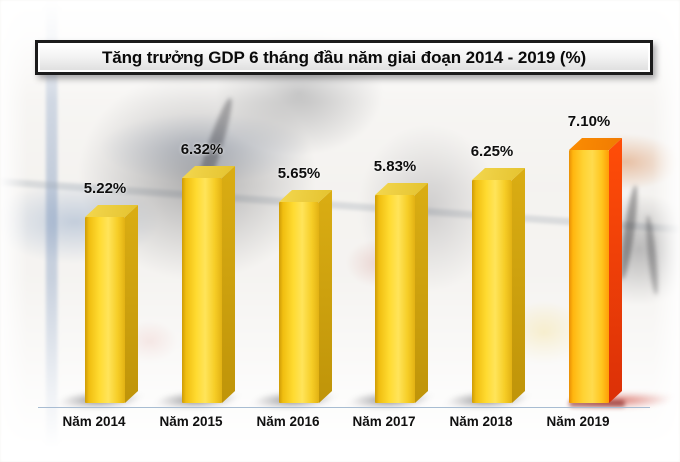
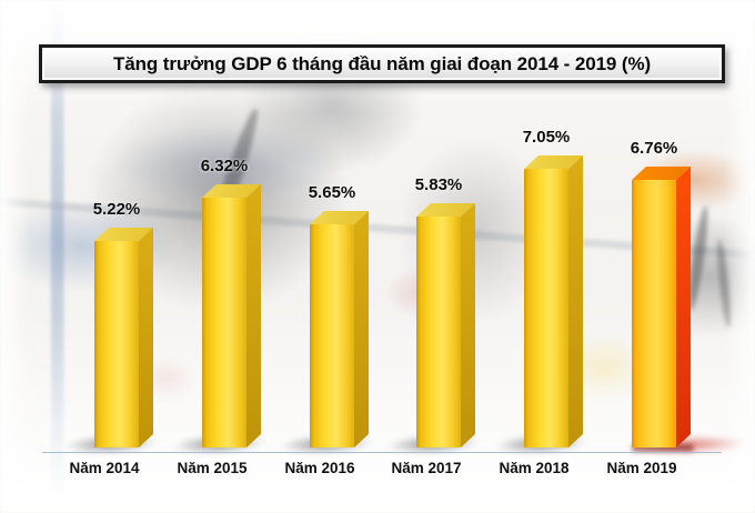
Năm 2018: 6.25% -> 7.05%
Năm 2019: 7.10% -> 6.76%
